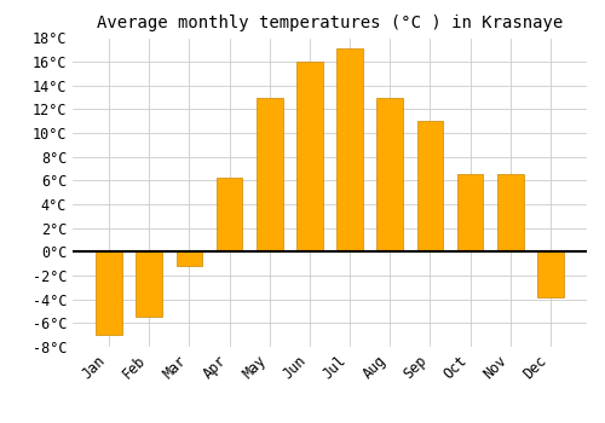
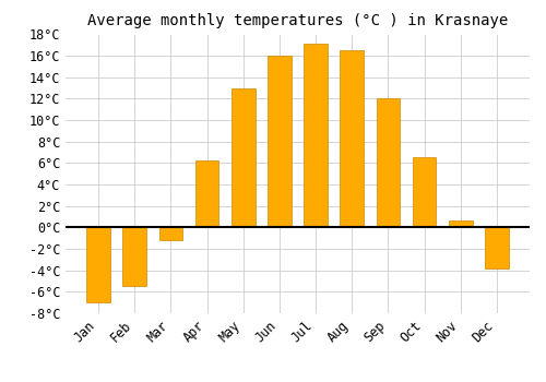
Aug: 13.0°C -> 16.5°C
Sep: 11.0°C -> 12.0°C
Nov: 6.6°C -> 0.7°C
